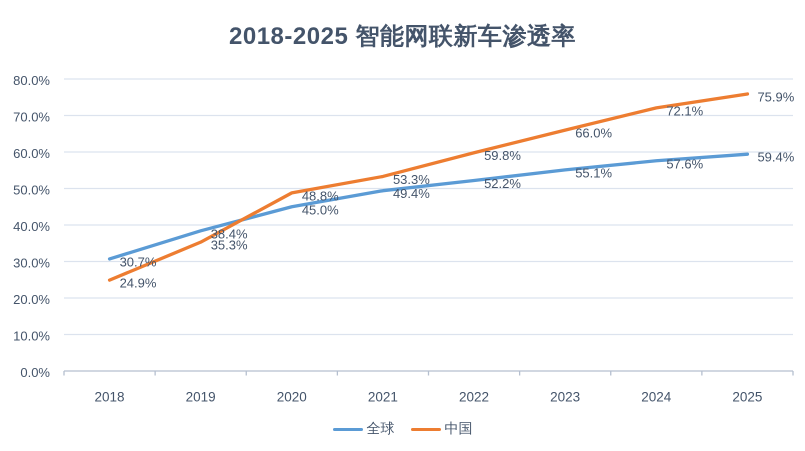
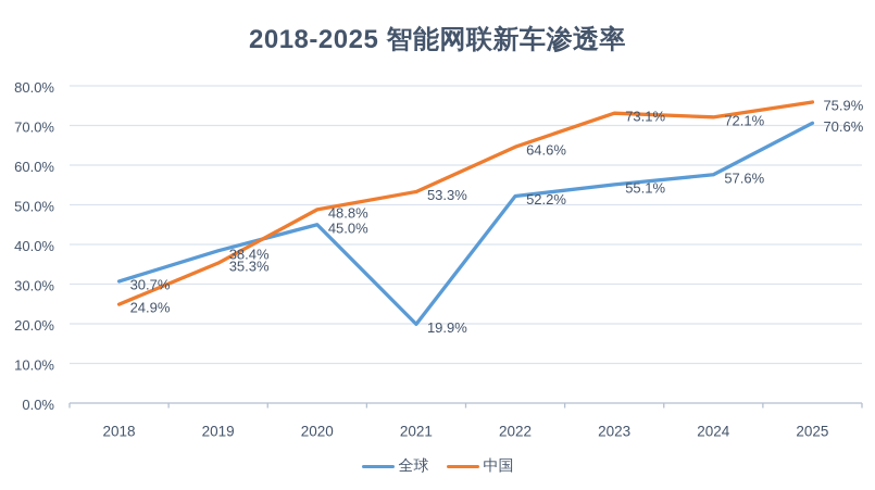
全球/2021: 49.4% -> 19.9%
中国/2022: 59.8% -> 64.6%
中国/2023: 66.0% -> 73.1%
全球/2025: 59.4% -> 70.6%
